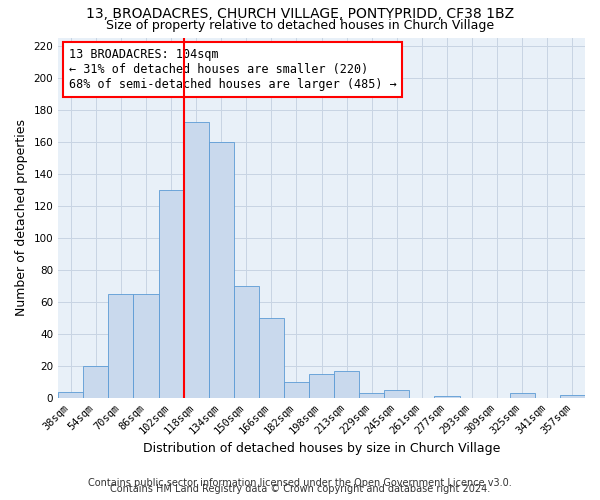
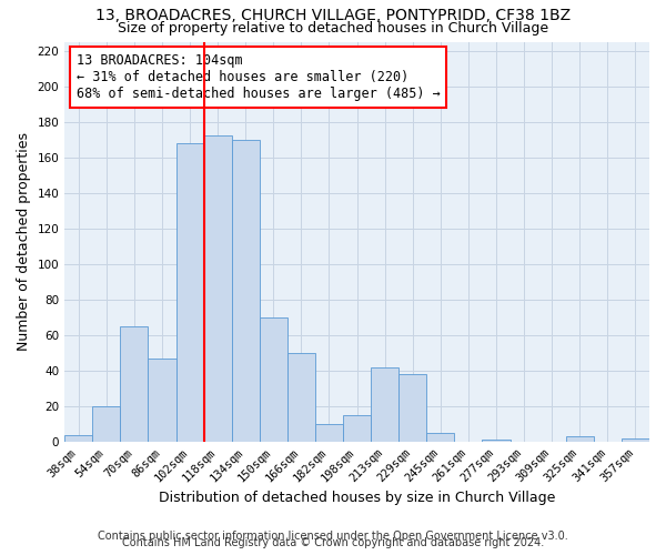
86sqm: 65 -> 47
102sqm: 130 -> 168
134sqm: 160 -> 170
213sqm: 17 -> 42
229sqm: 3 -> 38
